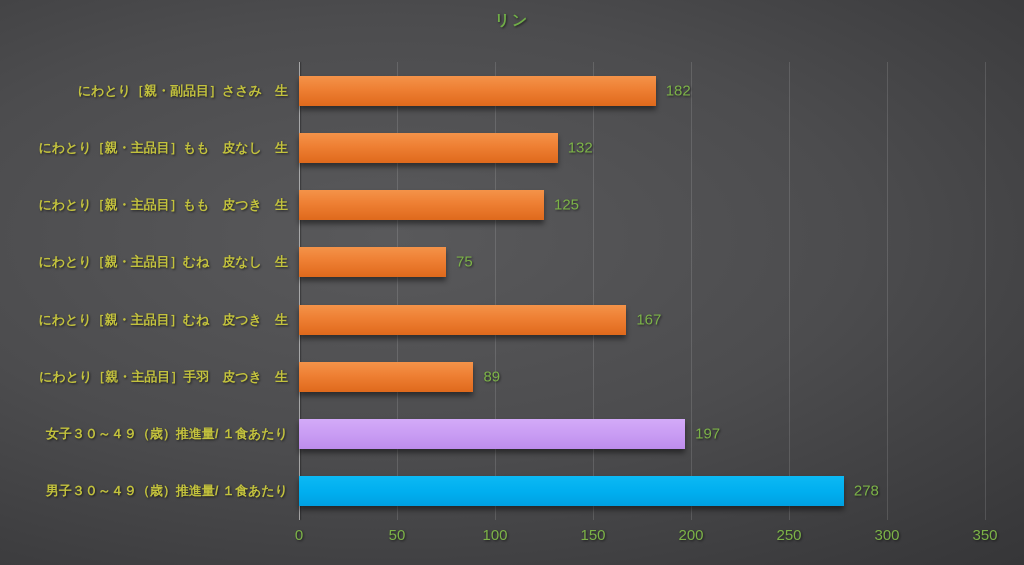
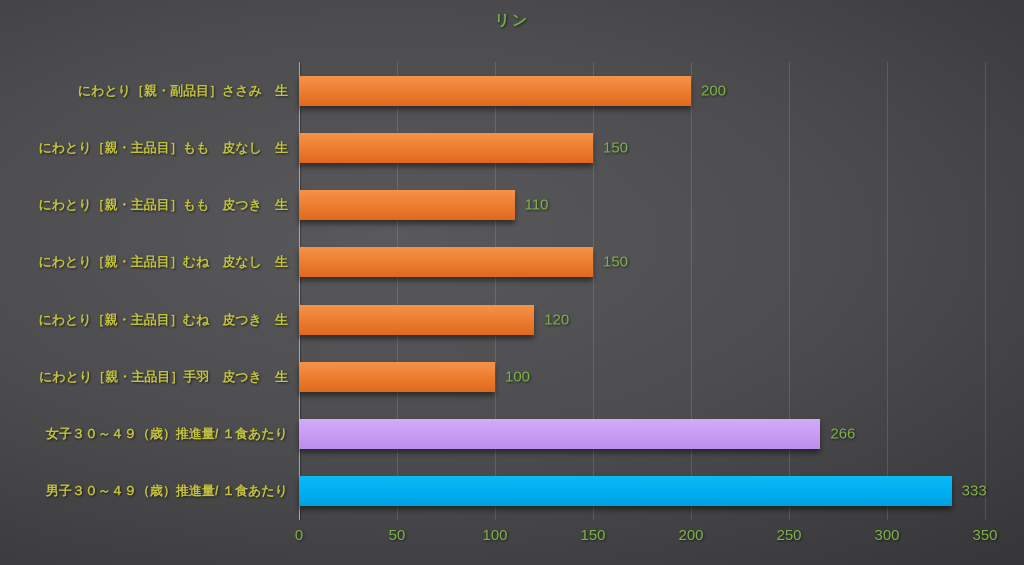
にわとり［親・副品目］ささみ 生: 182 -> 200
にわとり［親・主品目］もも 皮なし 生: 132 -> 150
にわとり［親・主品目］もも 皮つき 生: 125 -> 110
にわとり［親・主品目］むね 皮なし 生: 75 -> 150
にわとり［親・主品目］むね 皮つき 生: 167 -> 120
にわとり［親・主品目］手羽 皮つき 生: 89 -> 100
女子３０～４９（歳）推進量/ １食あたり: 197 -> 266
男子３０～４９（歳）推進量/ １食あたり: 278 -> 333
